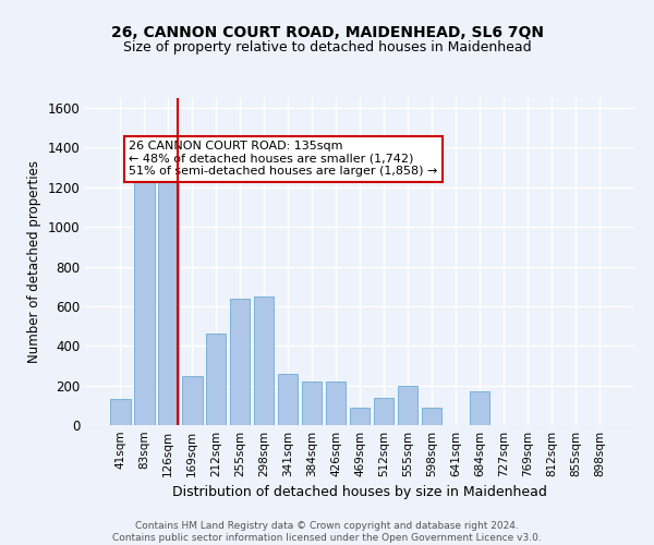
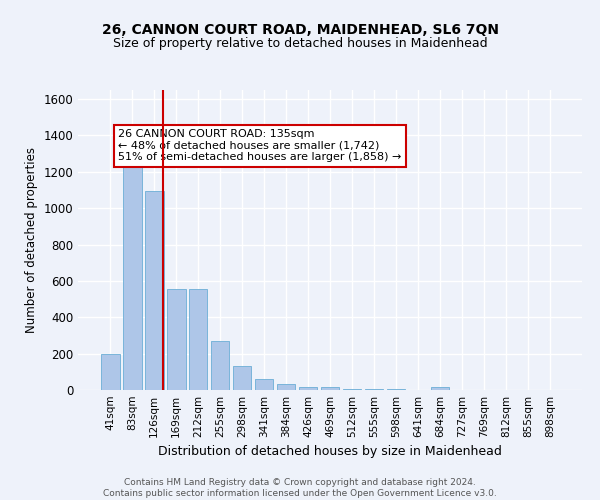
41sqm: 130 -> 200
126sqm: 1240 -> 1100
169sqm: 250 -> 550
212sqm: 460 -> 550
255sqm: 640 -> 270
298sqm: 650 -> 130
341sqm: 260 -> 60
384sqm: 220 -> 30
426sqm: 220 -> 20
469sqm: 90 -> 10
512sqm: 140 -> 10
555sqm: 200 -> 0
598sqm: 90 -> 0
684sqm: 170 -> 10
